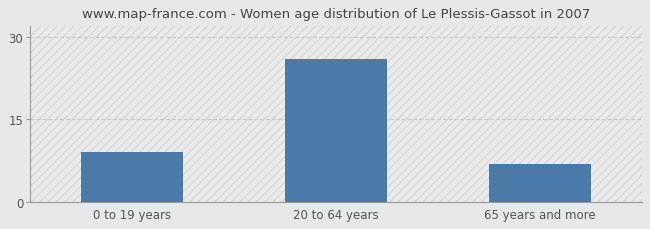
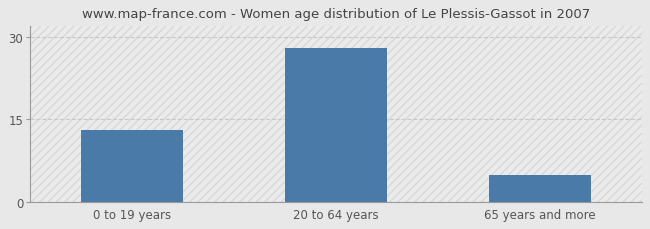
0 to 19 years: 9 -> 13
20 to 64 years: 26 -> 28
65 years and more: 7 -> 5
